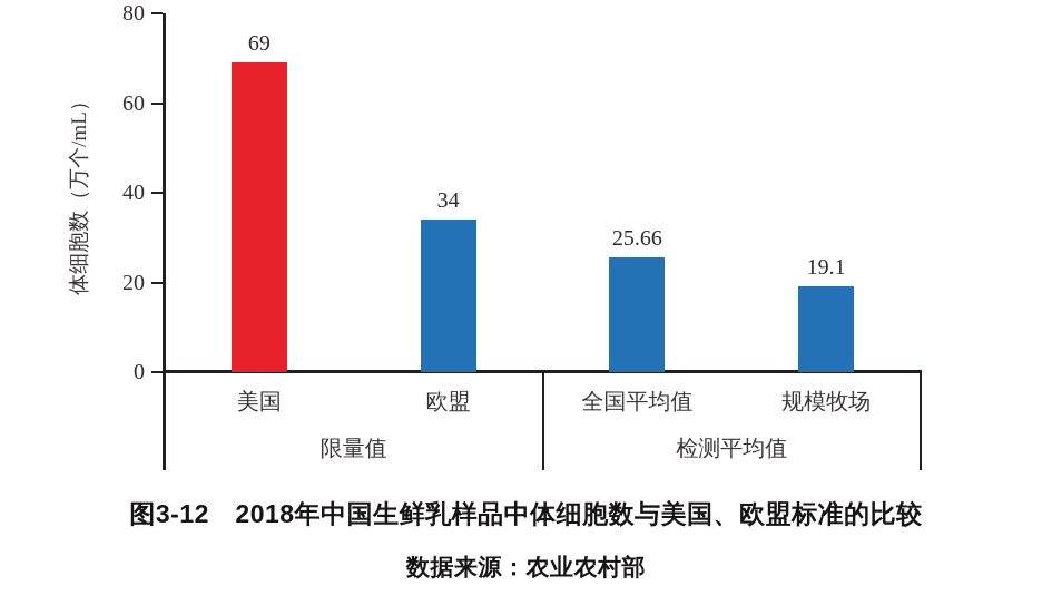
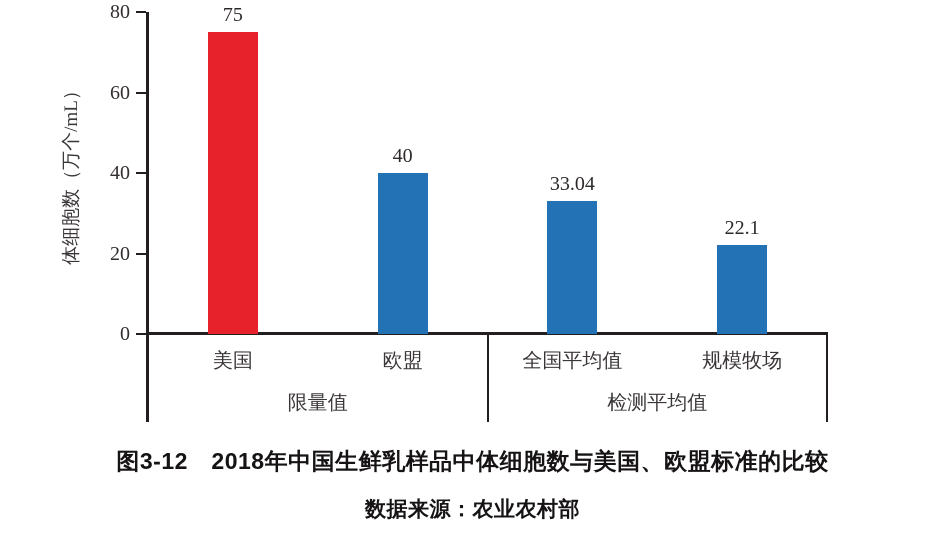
美国: 69 -> 75
欧盟: 34 -> 40
全国平均值: 25.66 -> 33.04
规模牧场: 19.1 -> 22.1
